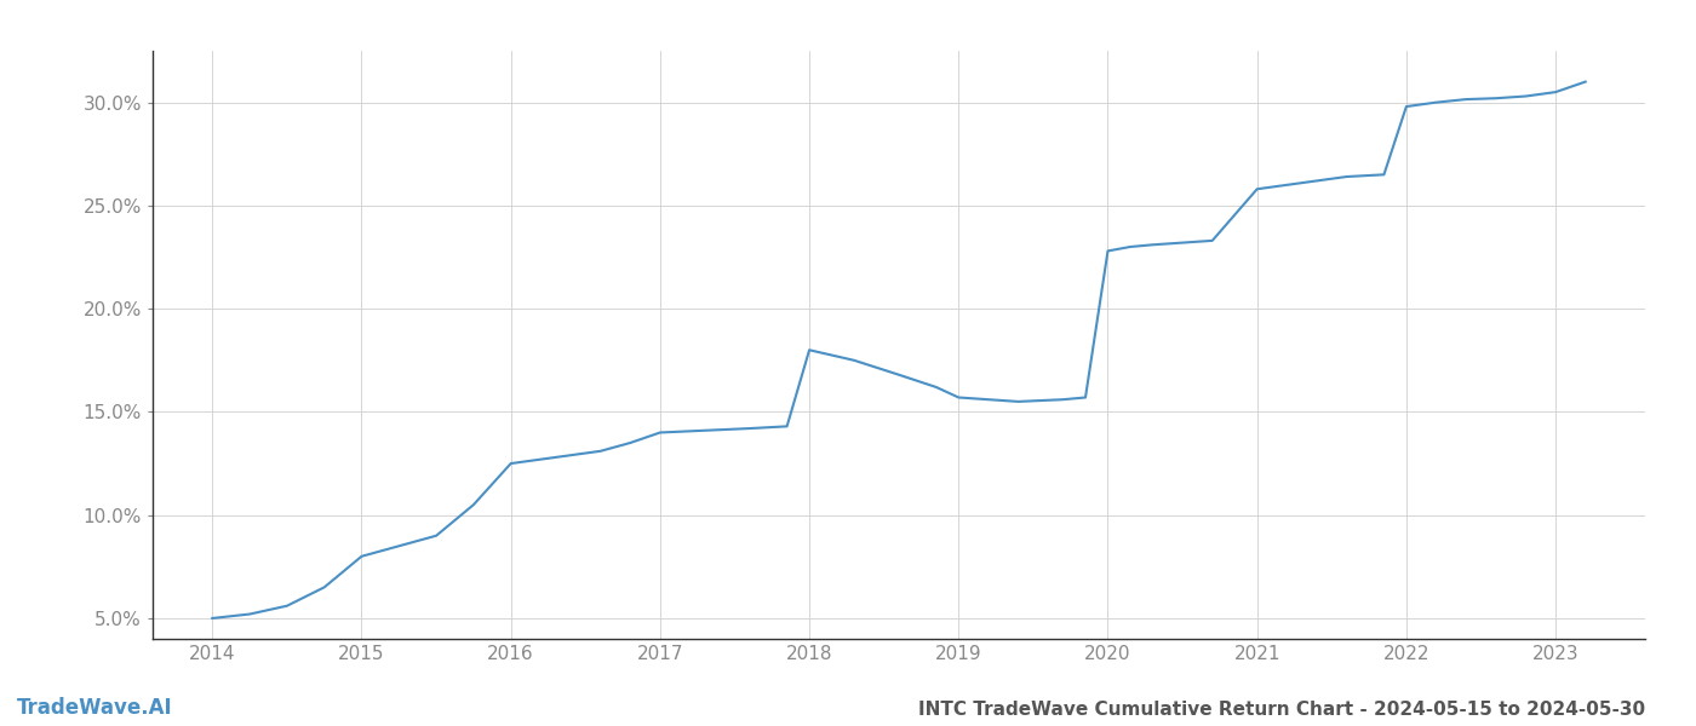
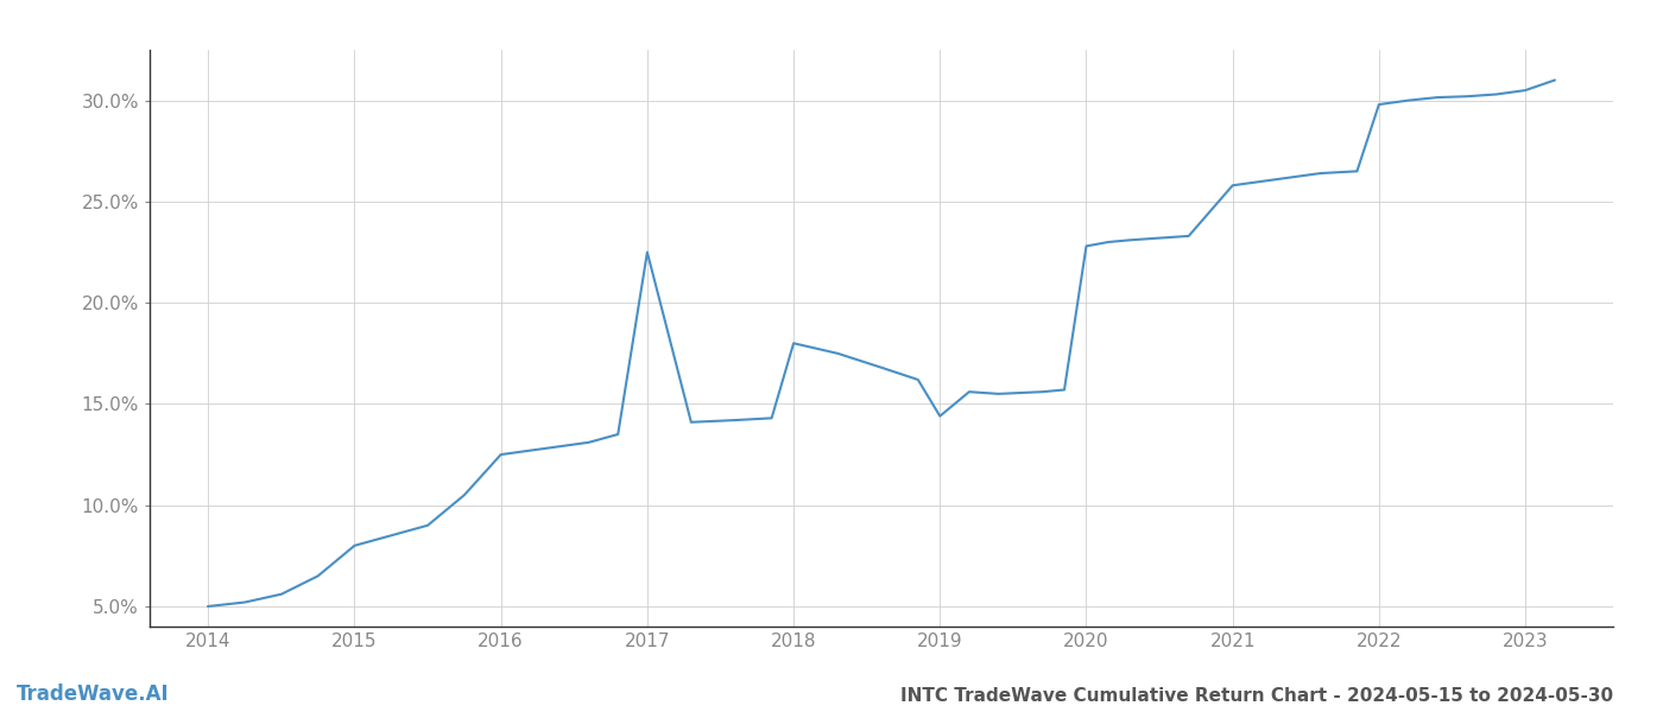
2017: 14.0% -> 22.5%
2019: 15.7% -> 14.4%
